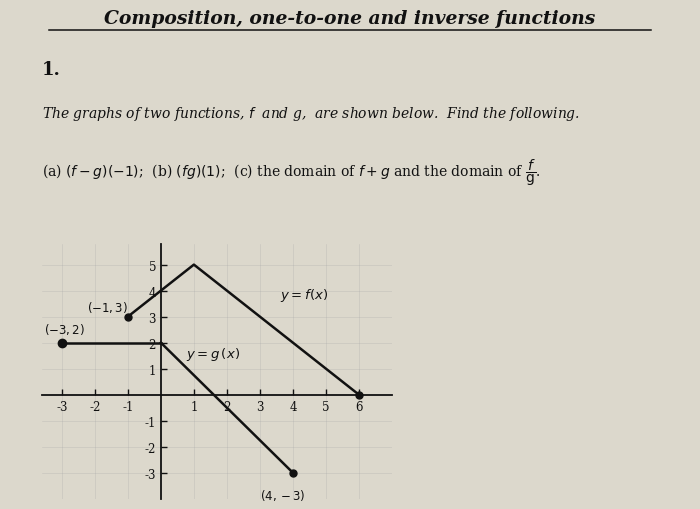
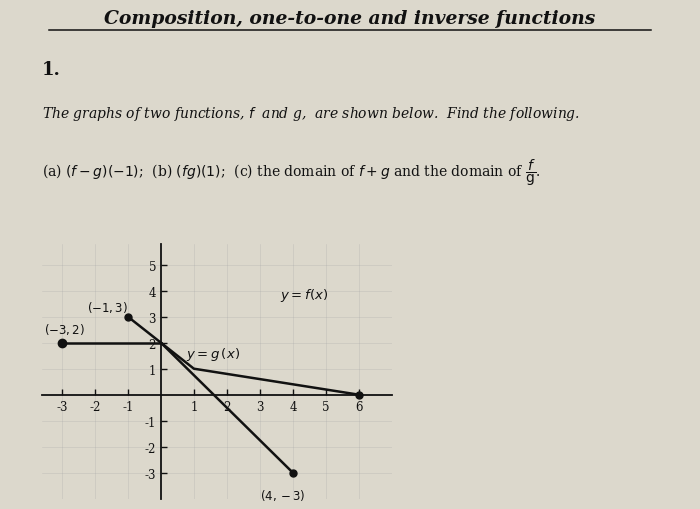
1: 5 -> 1
